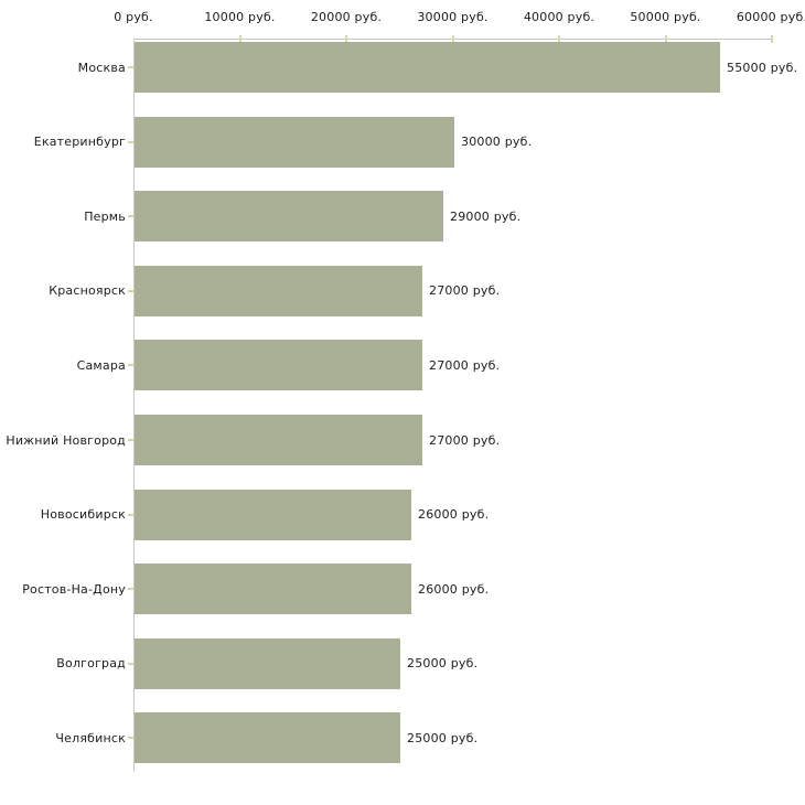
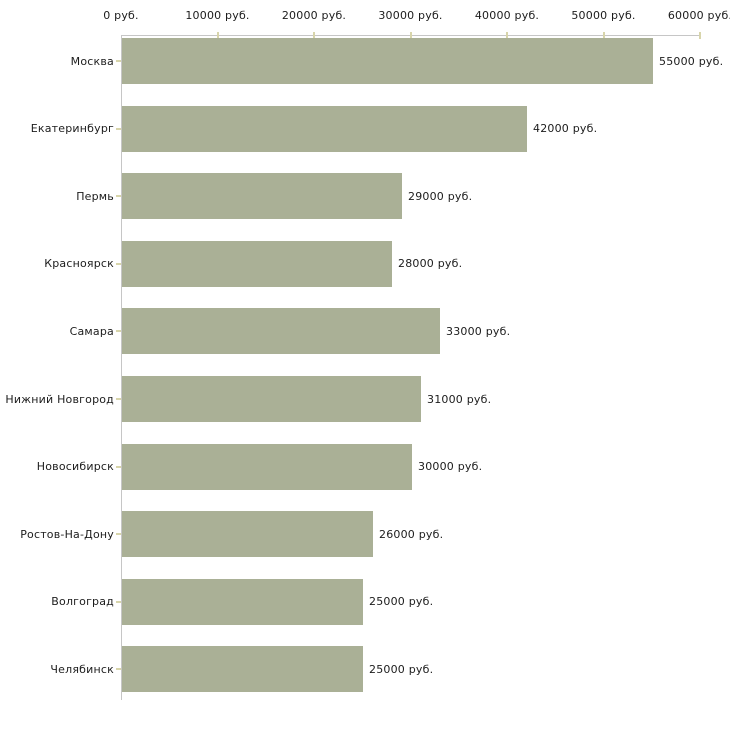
Екатеринбург: 30000 -> 42000
Красноярск: 27000 -> 28000
Самара: 27000 -> 33000
Нижний Новгород: 27000 -> 31000
Новосибирск: 26000 -> 30000
